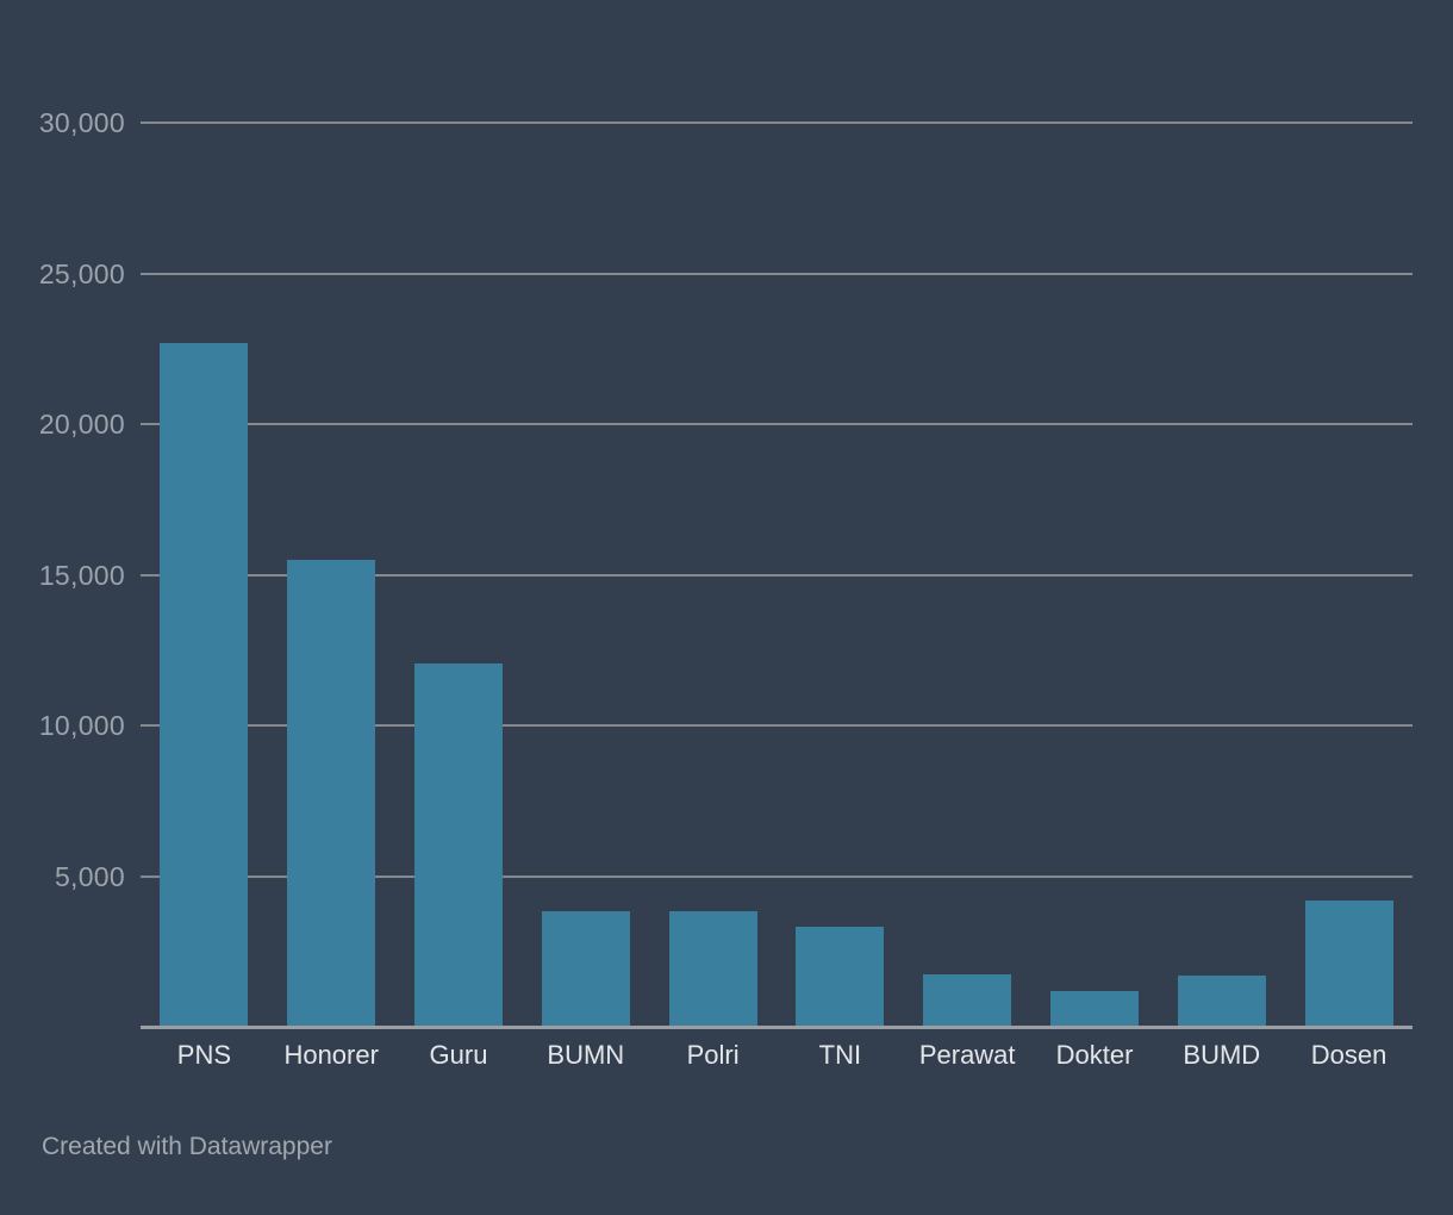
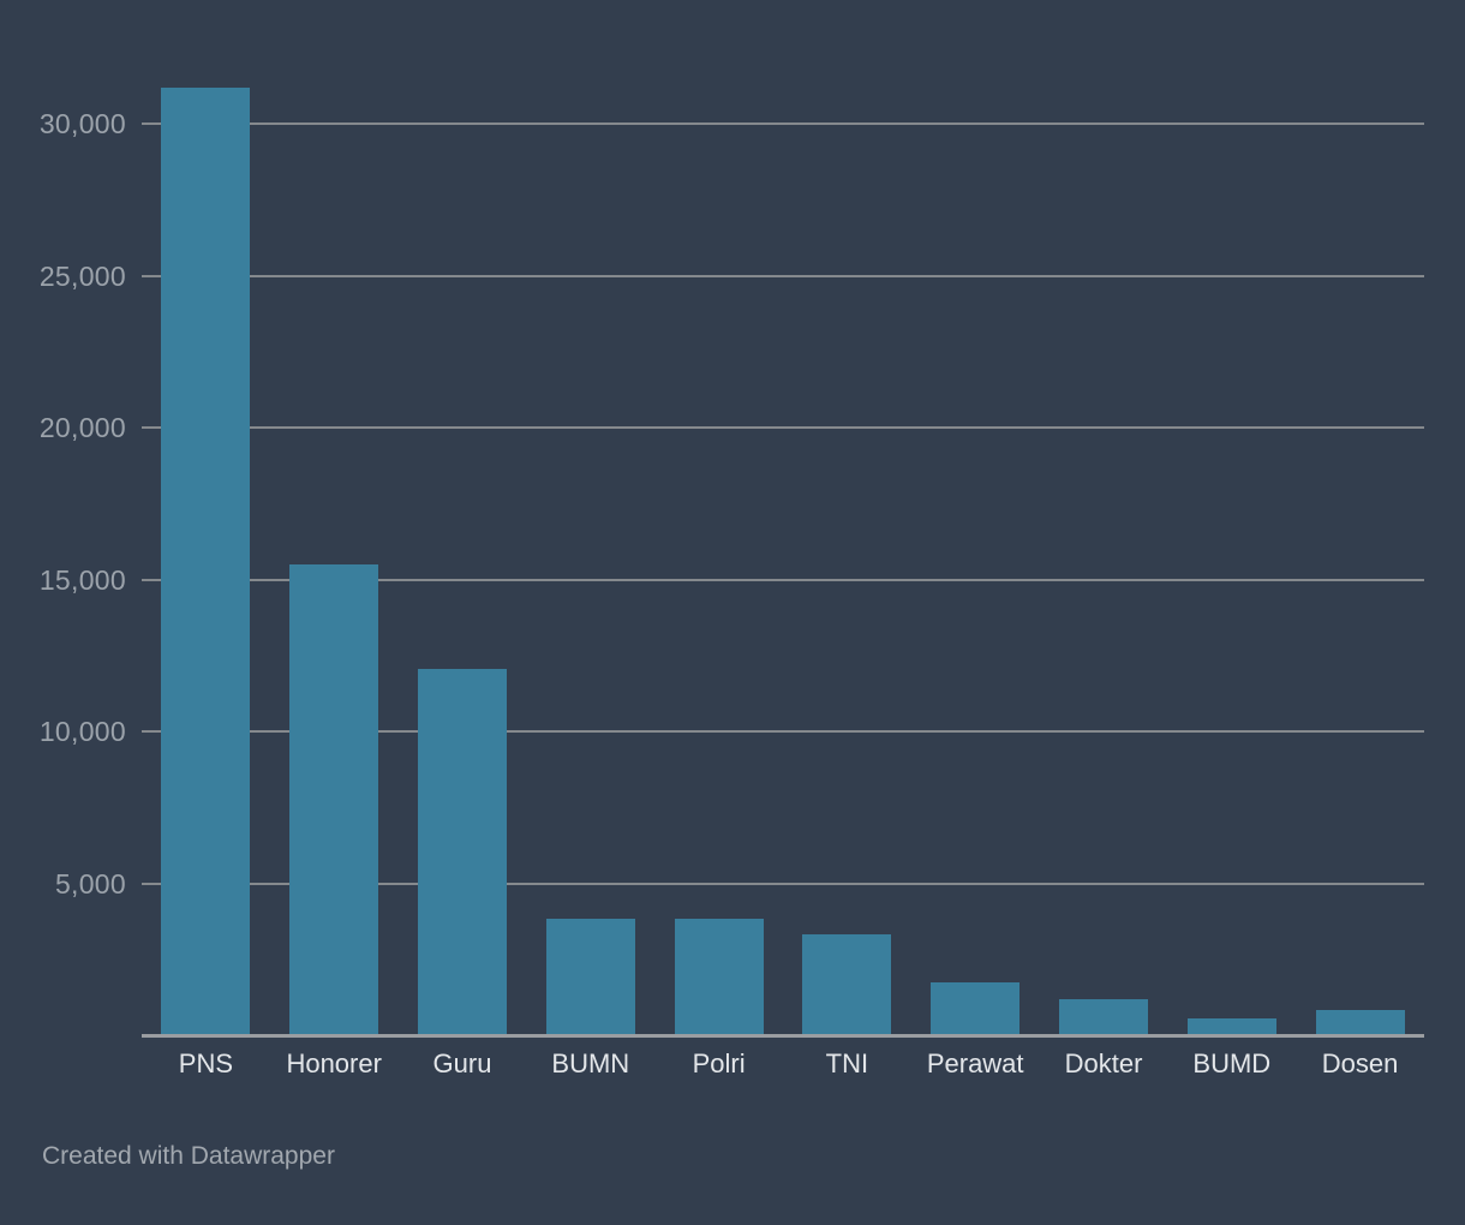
PNS: 22700 -> 31200
BUMD: 1700 -> 500
Dosen: 4200 -> 800
